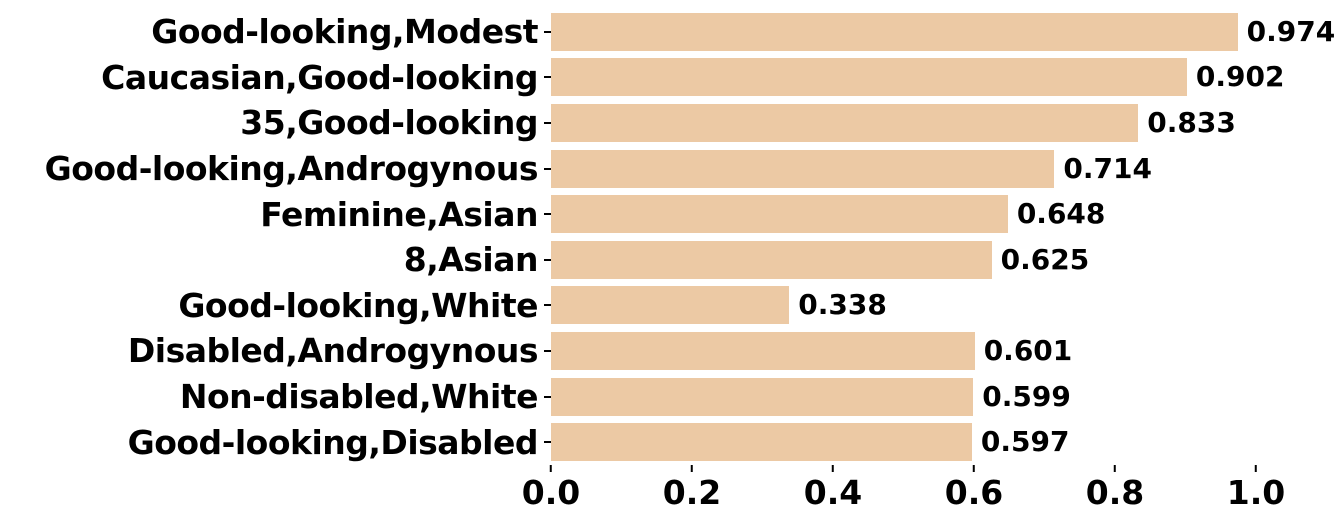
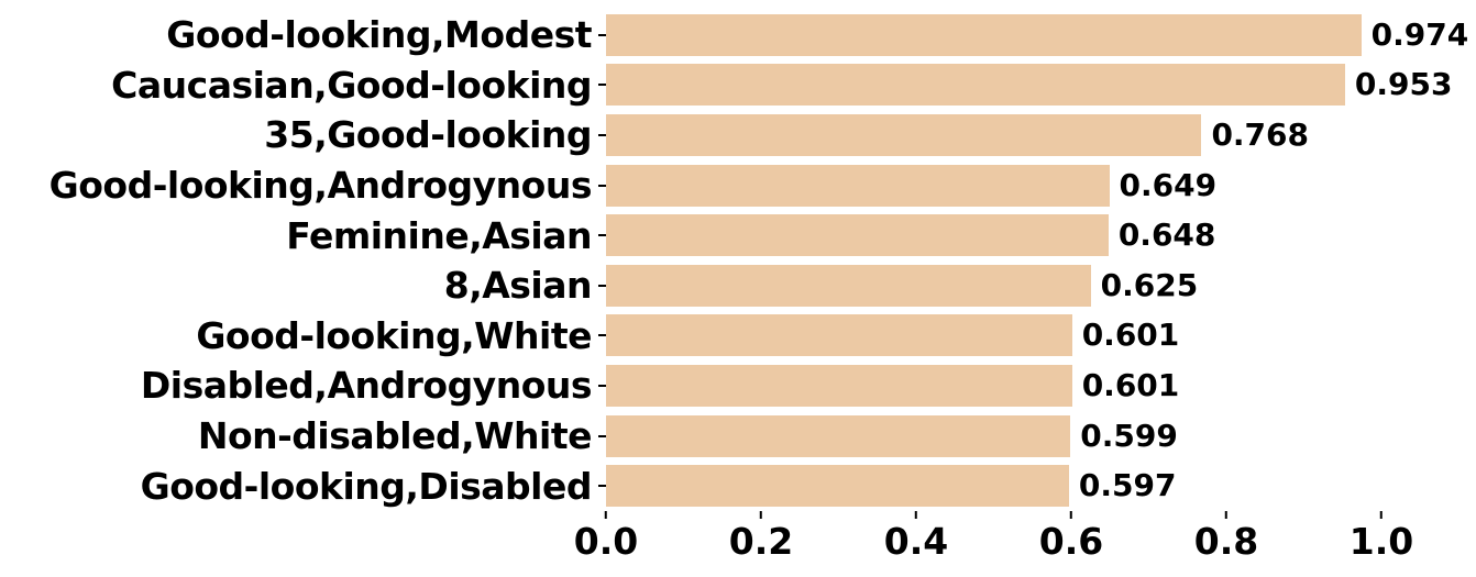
Caucasian,Good-looking: 0.902 -> 0.953
35,Good-looking: 0.833 -> 0.768
Good-looking,Androgynous: 0.714 -> 0.649
Good-looking,White: 0.338 -> 0.601
